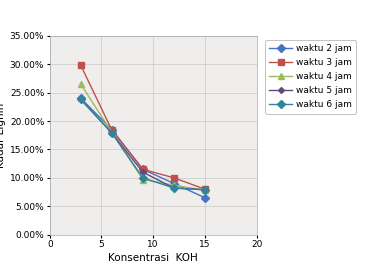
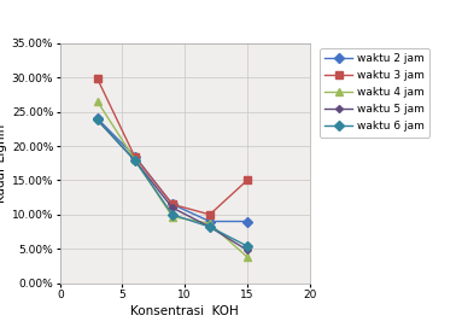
waktu 2 jam/15: 6.5% -> 9.0%
waktu 3 jam/15: 8.0% -> 15.0%
waktu 4 jam/15: 7.8% -> 3.8%
waktu 5 jam/15: 7.9% -> 4.8%
waktu 6 jam/15: 7.9% -> 5.4%
